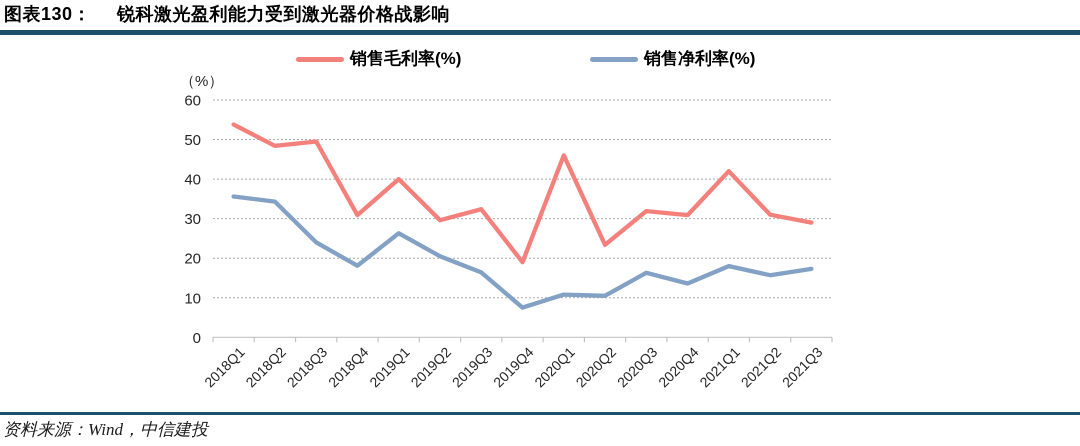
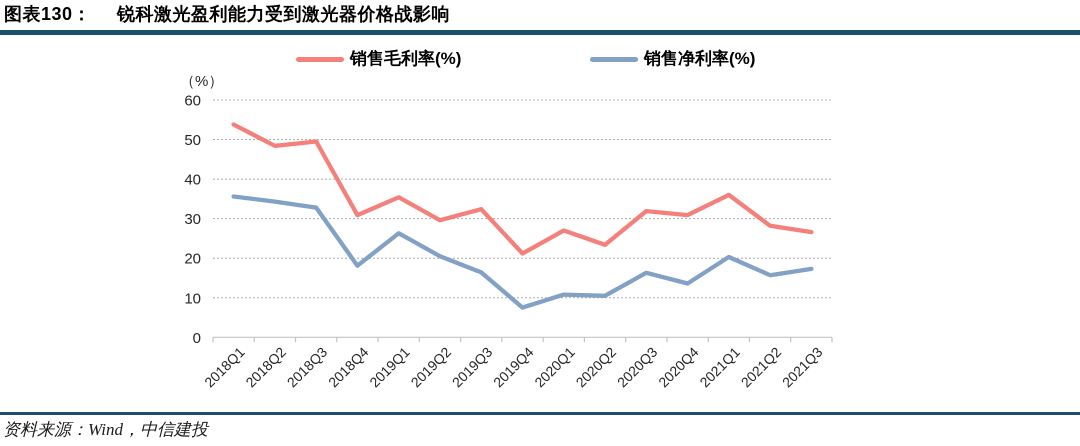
销售净利率(%)/2018Q3: 24 -> 33
销售毛利率(%)/2019Q1: 40 -> 35
销售毛利率(%)/2019Q4: 19 -> 21
销售毛利率(%)/2020Q1: 46 -> 27
销售毛利率(%)/2021Q1: 42 -> 36
销售净利率(%)/2021Q1: 18 -> 20
销售毛利率(%)/2021Q2: 31 -> 28
销售毛利率(%)/2021Q3: 29 -> 27
